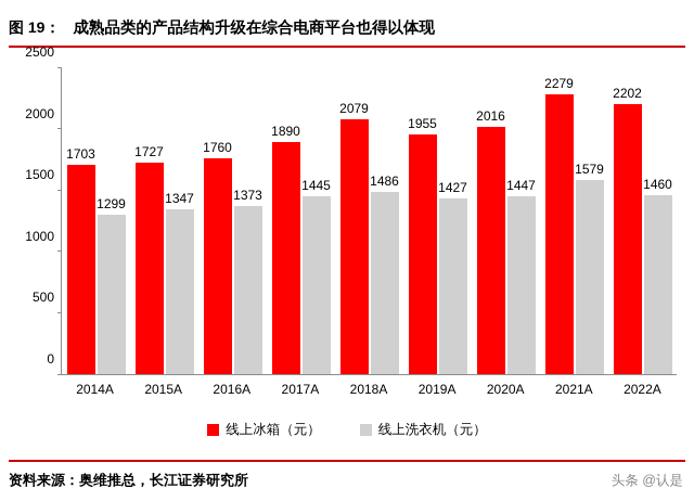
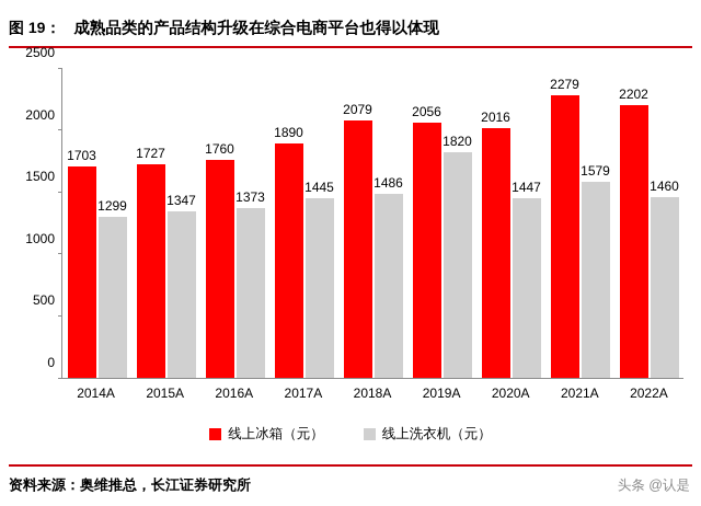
线上冰箱（元）/2019A: 1955 -> 2056
线上洗衣机（元）/2019A: 1427 -> 1820
